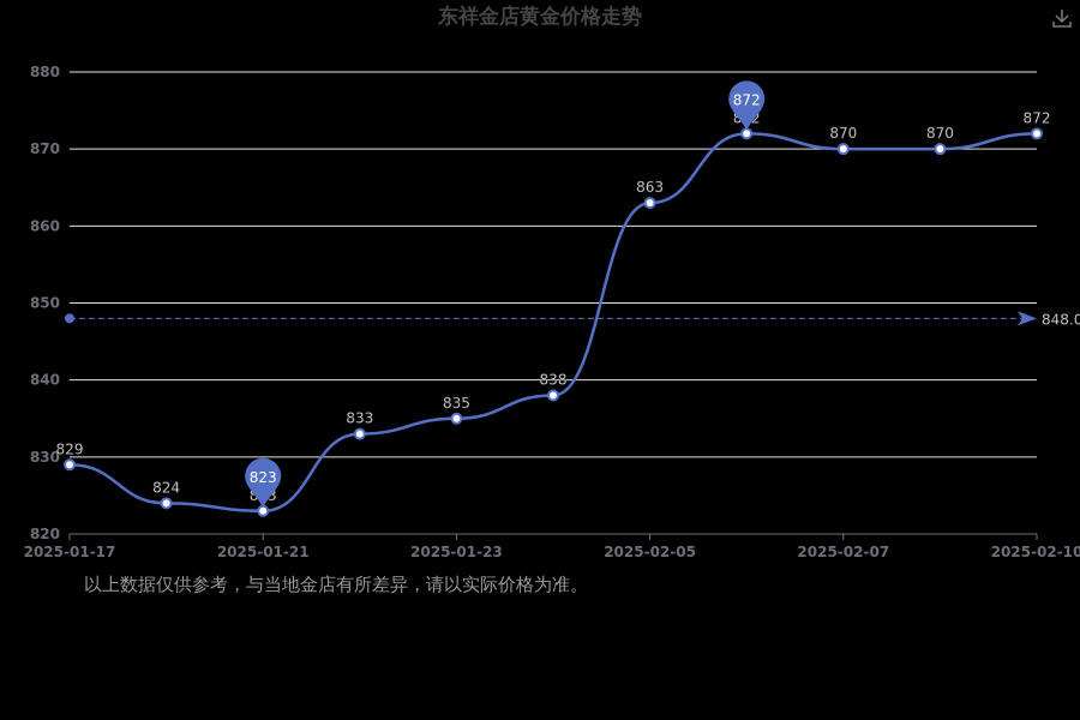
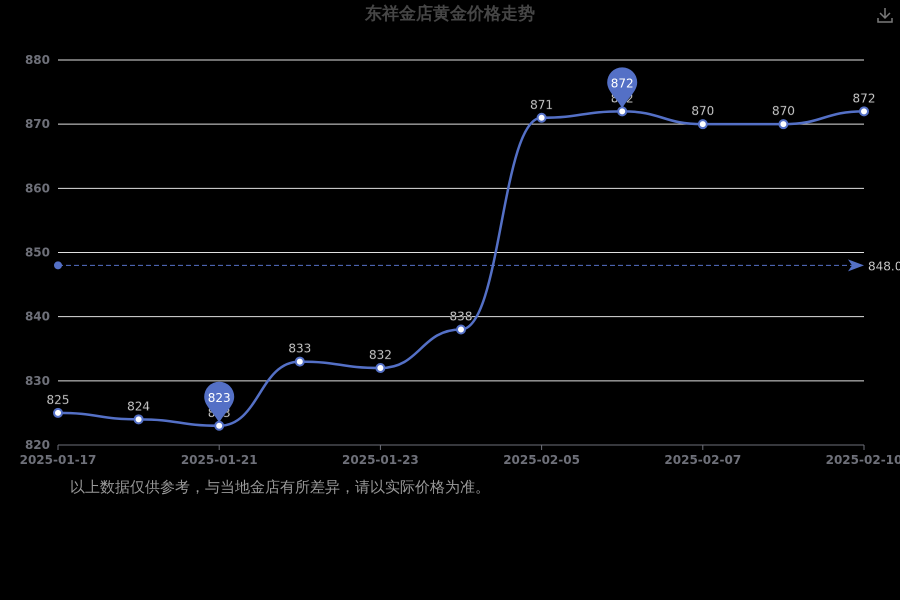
2025-01-17: 829 -> 825
2025-01-23: 835 -> 832
2025-02-05: 863 -> 871
